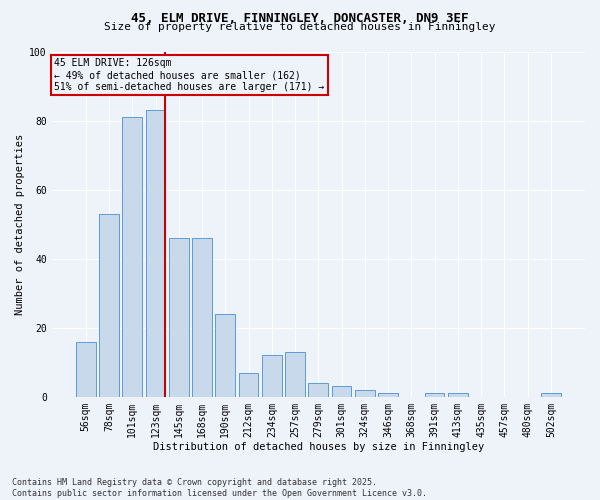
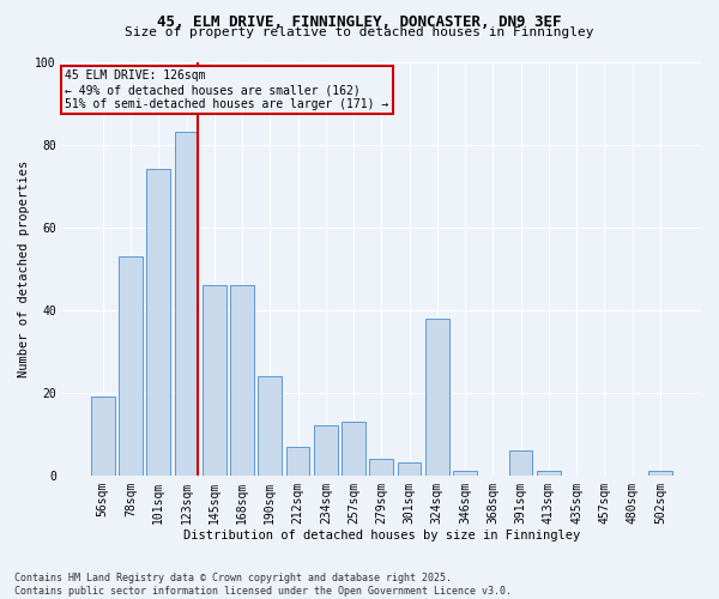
56sqm: 16 -> 19
101sqm: 81 -> 74
324sqm: 2 -> 38
391sqm: 1 -> 6
